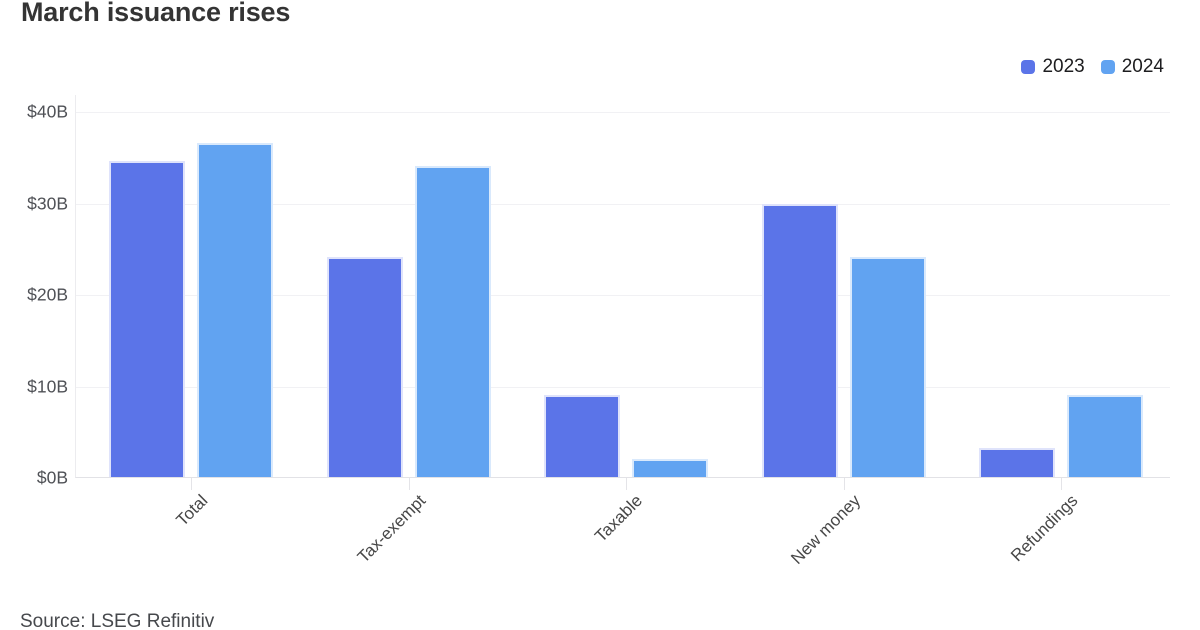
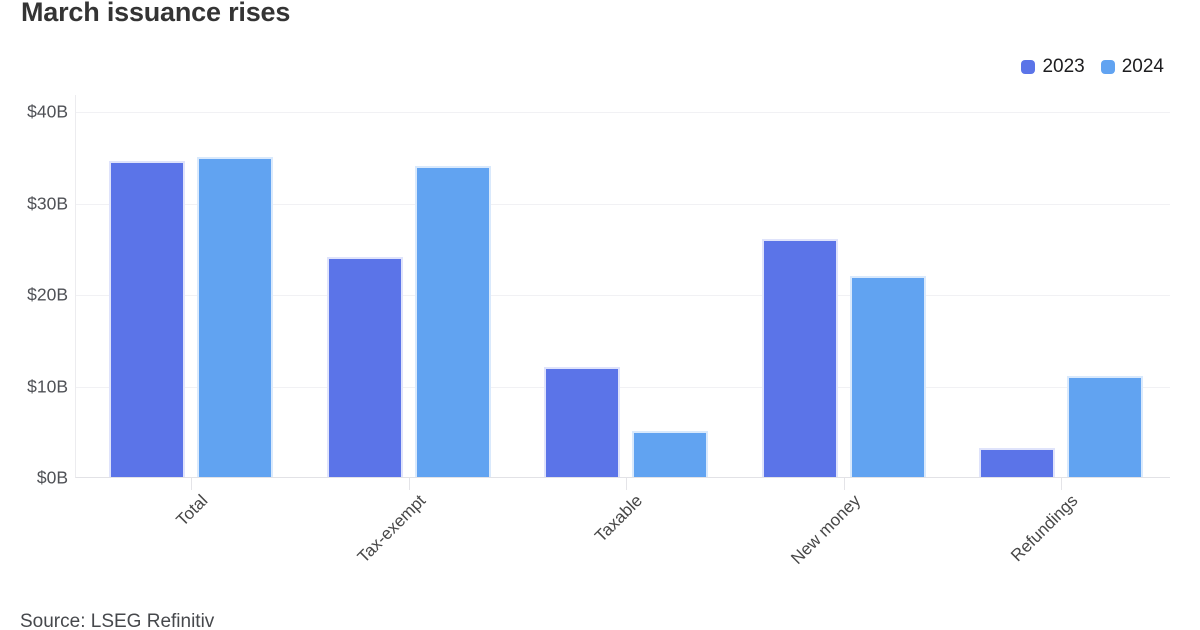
2024/Total: $36B -> $35B
2023/Taxable: $9B -> $12B
2024/Taxable: $2B -> $5B
2023/New money: $30B -> $26B
2024/New money: $24B -> $22B
2024/Refundings: $9B -> $11B
